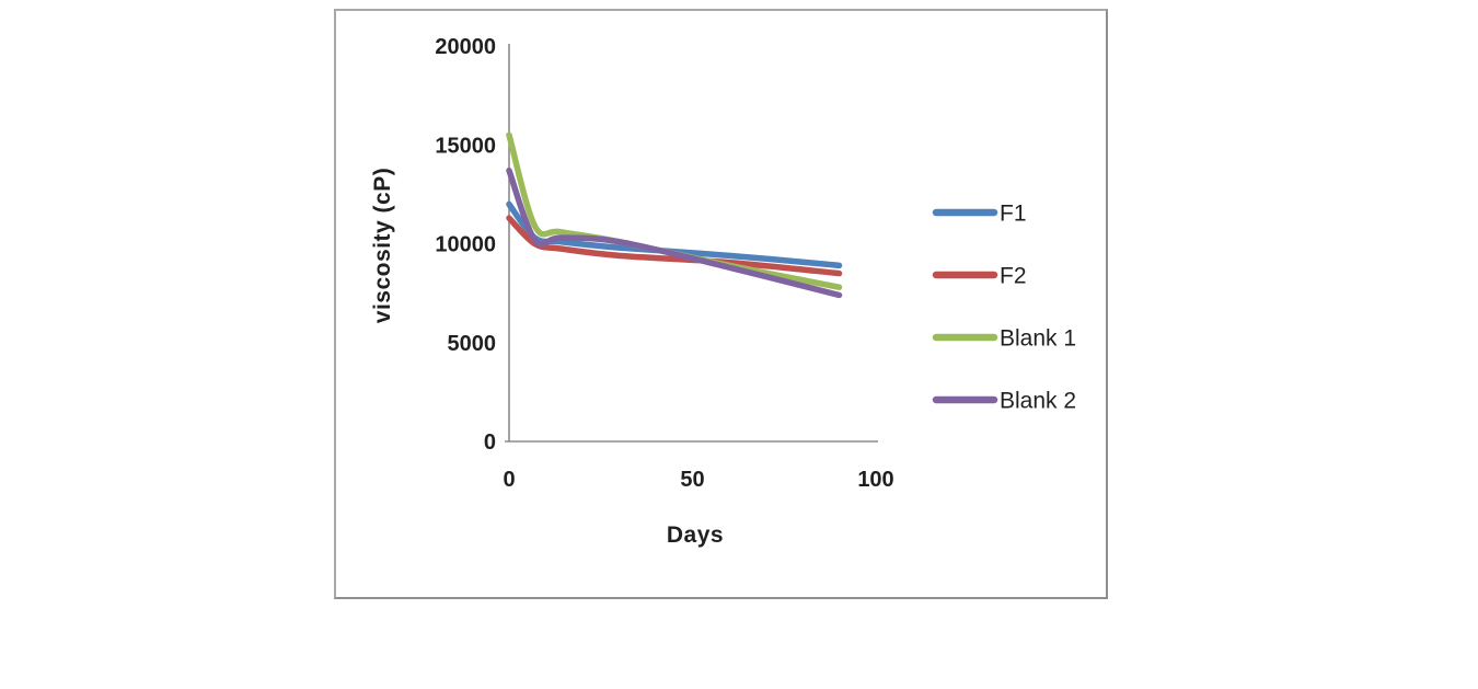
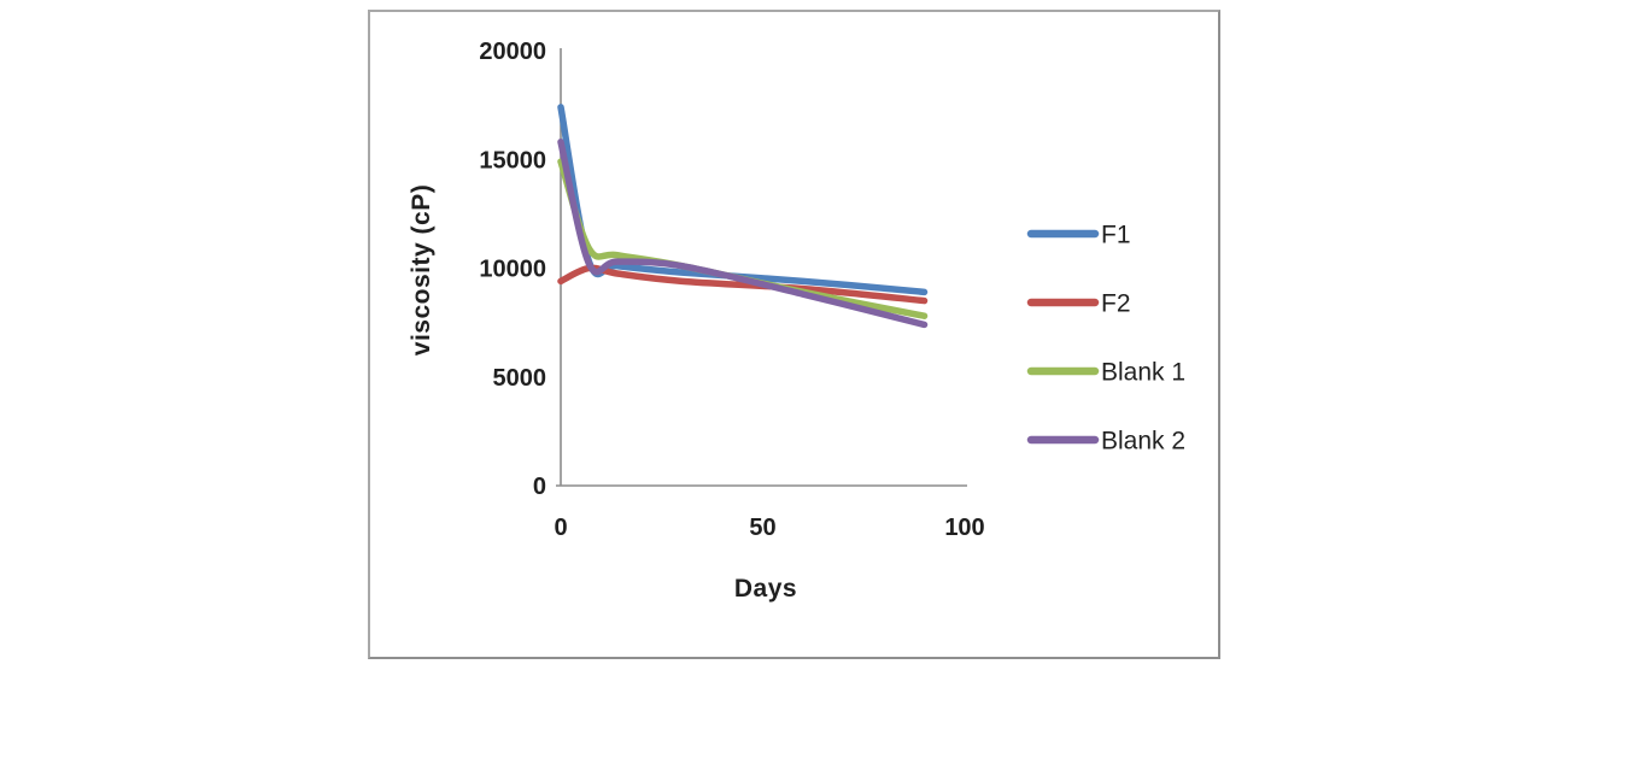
F1/0: 12000 -> 17400
F2/0: 11300 -> 9400
Blank 1/0: 15500 -> 14900
Blank 2/0: 13700 -> 15800
